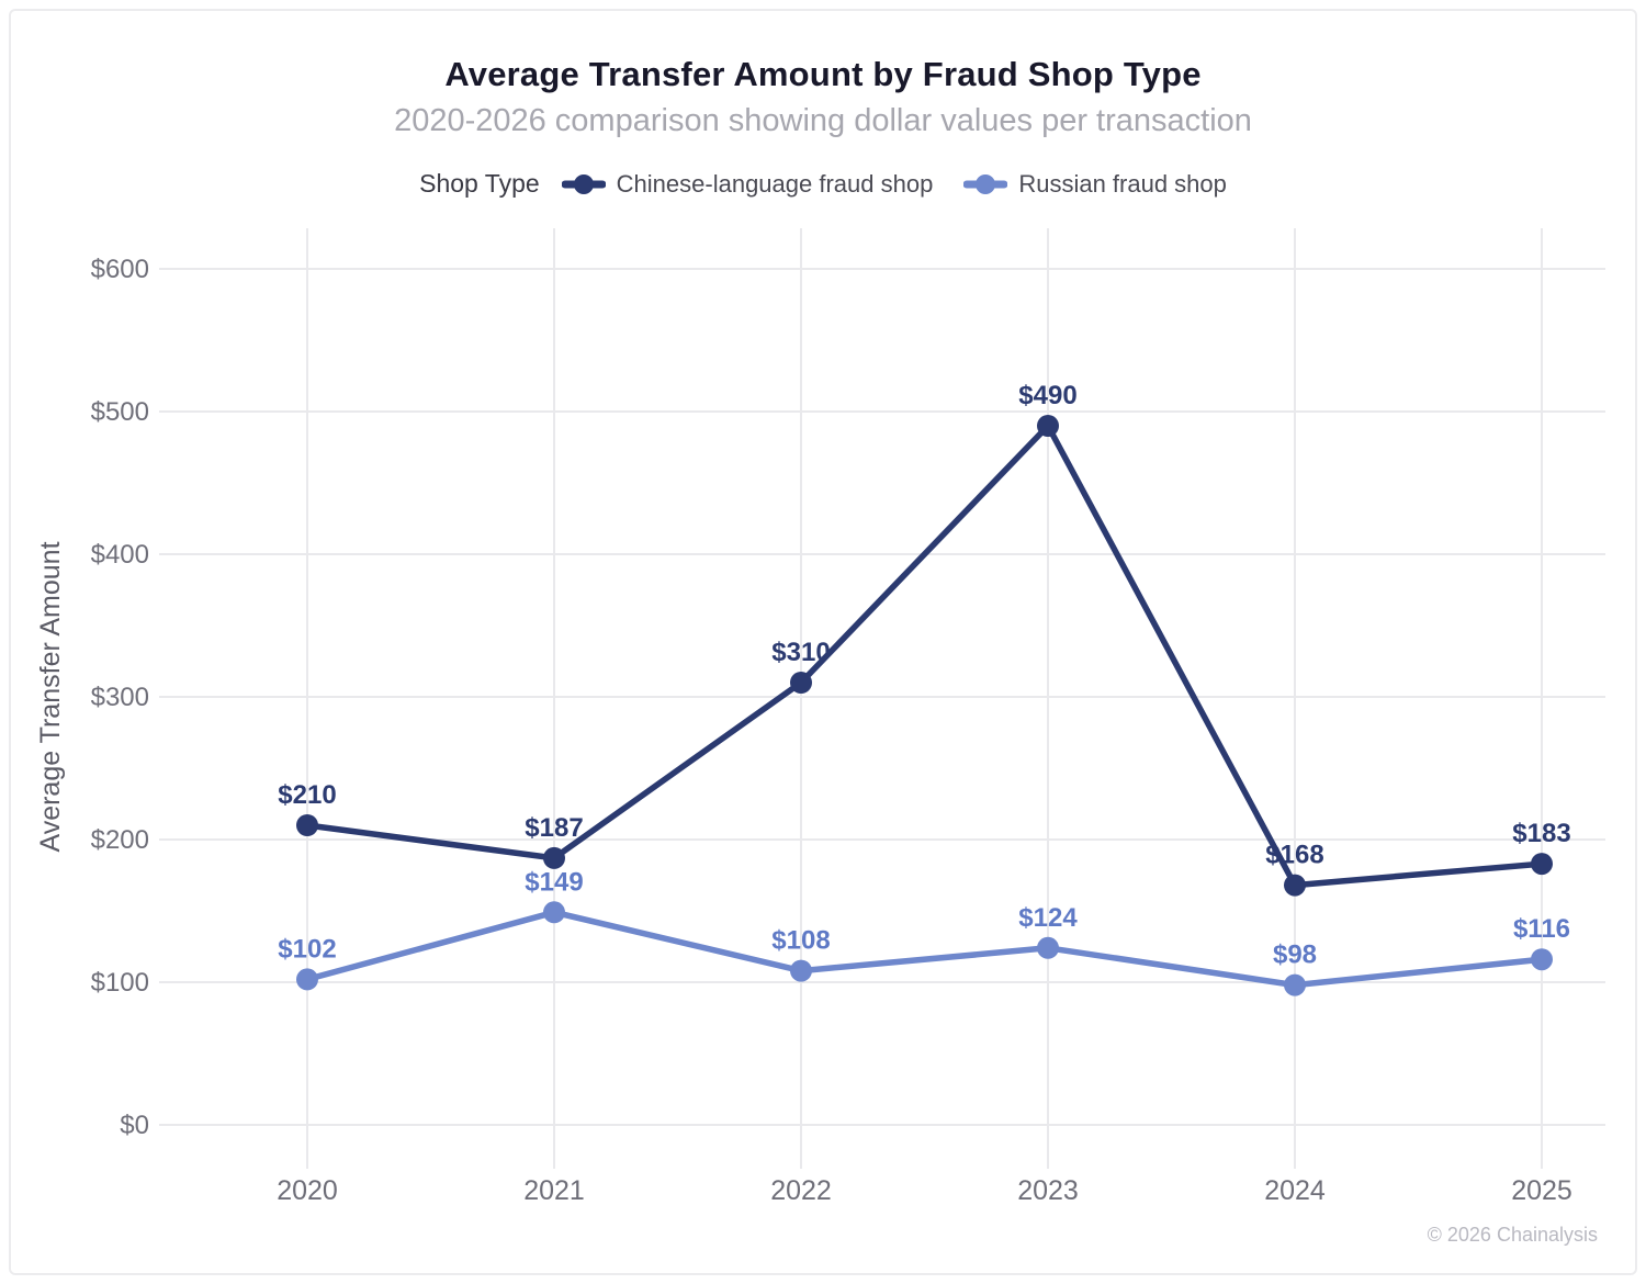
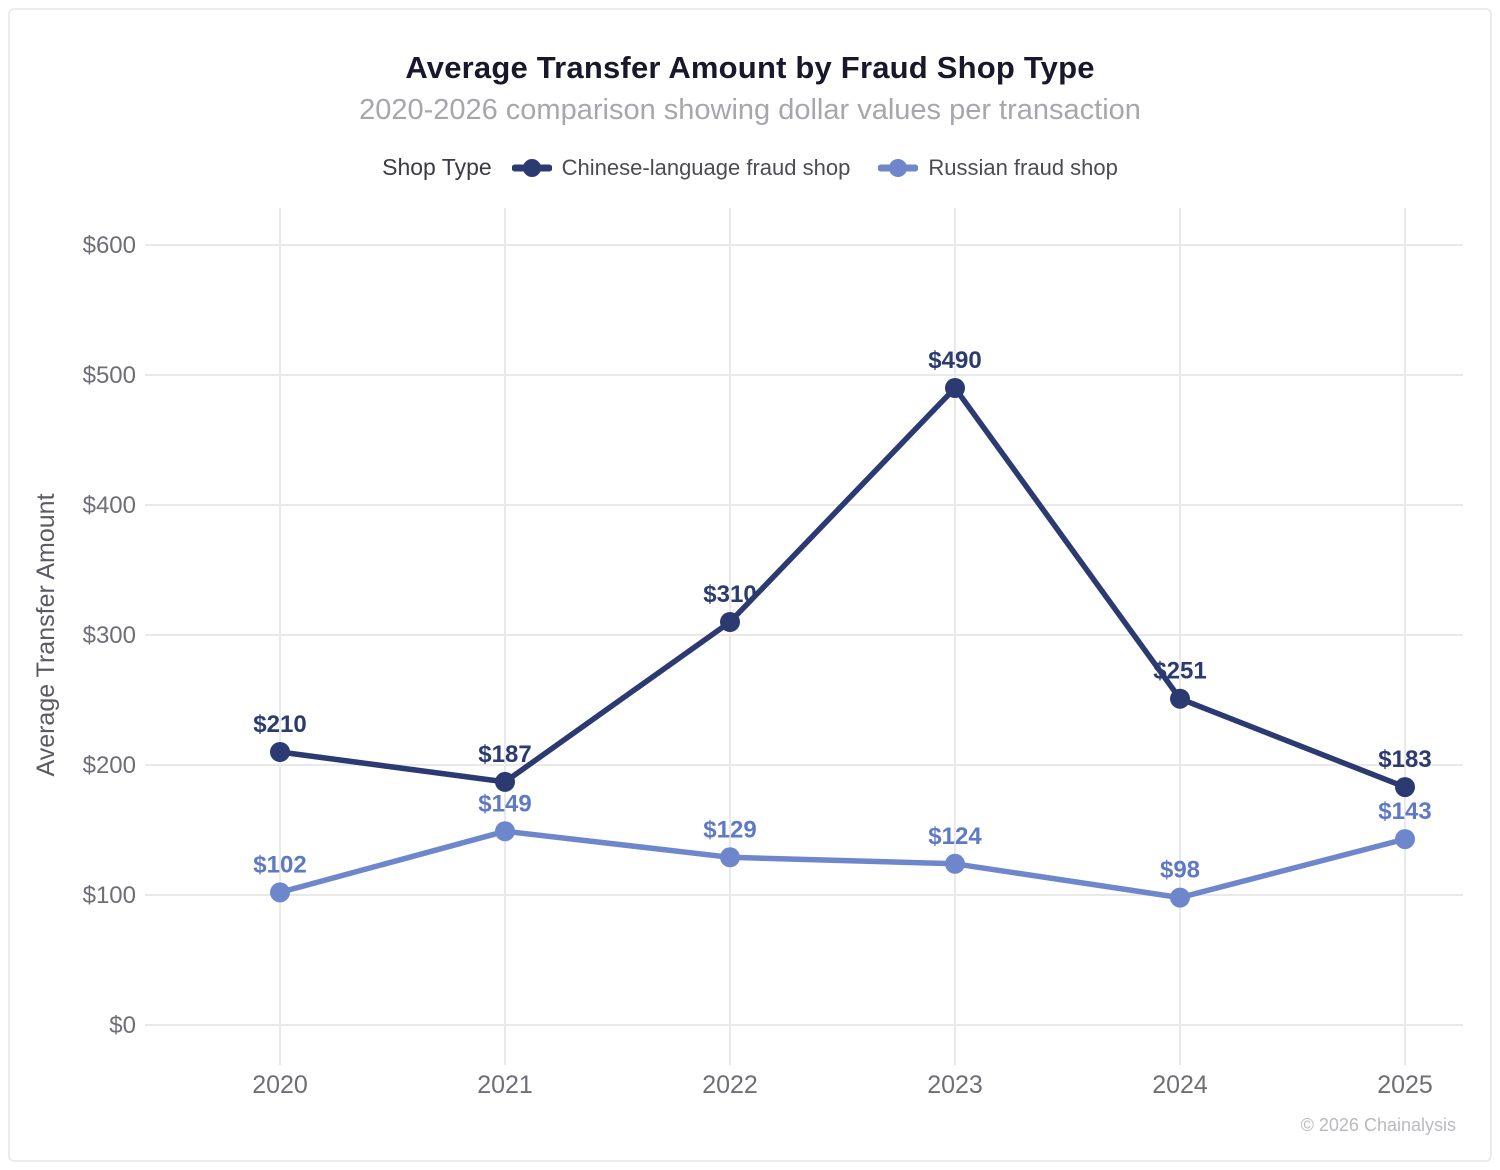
Russian fraud shop/2022: $108 -> $129
Chinese-language fraud shop/2024: $168 -> $251
Russian fraud shop/2025: $116 -> $143
